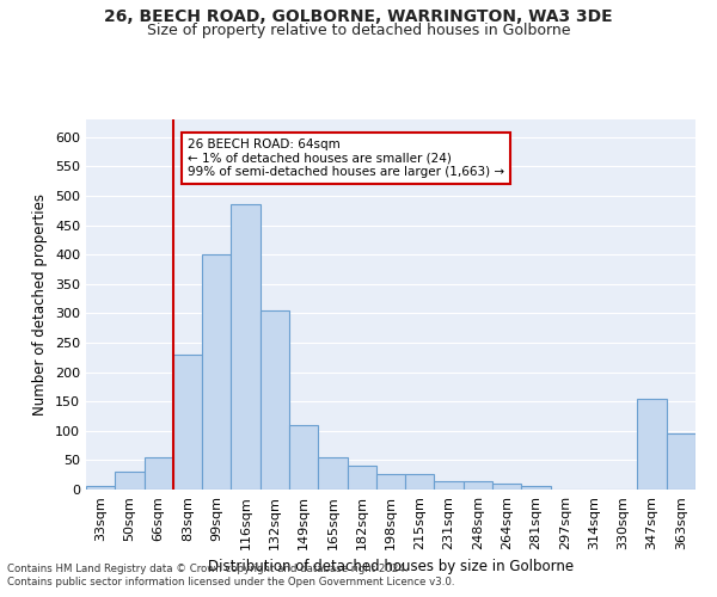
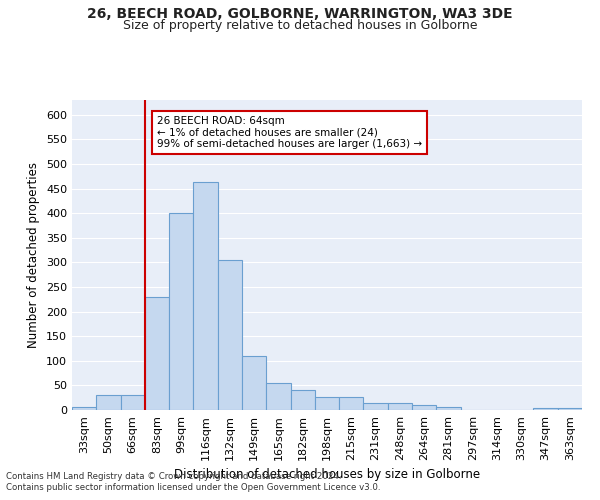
66sqm: 55 -> 30
116sqm: 485 -> 463
347sqm: 155 -> 5
363sqm: 95 -> 5
